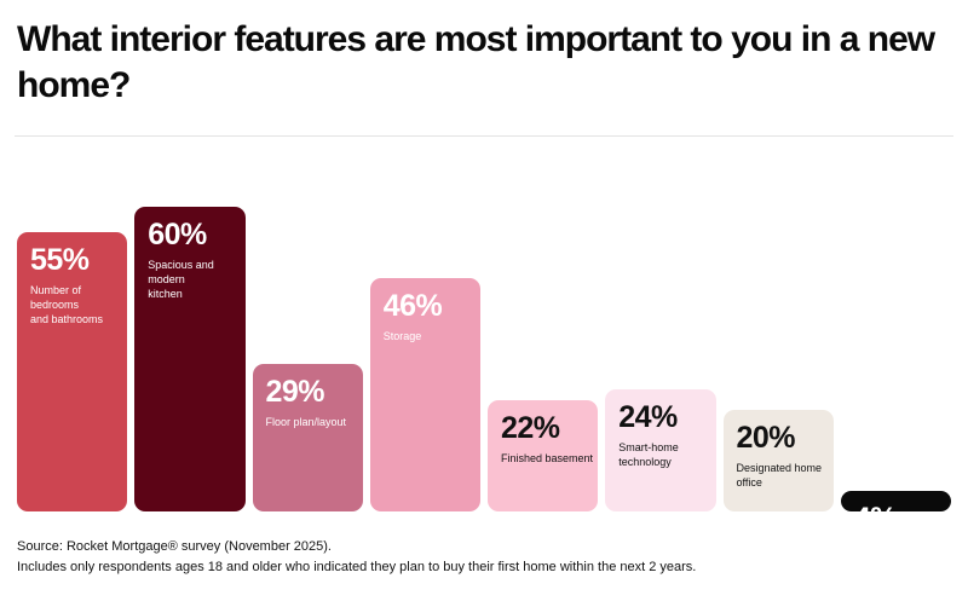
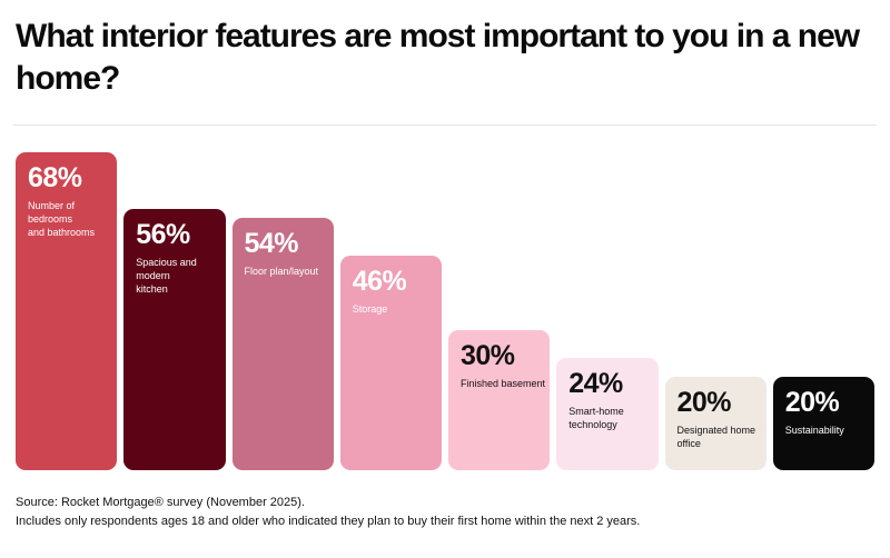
Number of bedrooms and bathrooms: 55% -> 68%
Spacious and modern kitchen: 60% -> 56%
Floor plan/layout: 29% -> 54%
Finished basement: 22% -> 30%
Sustainability: 4% -> 20%
